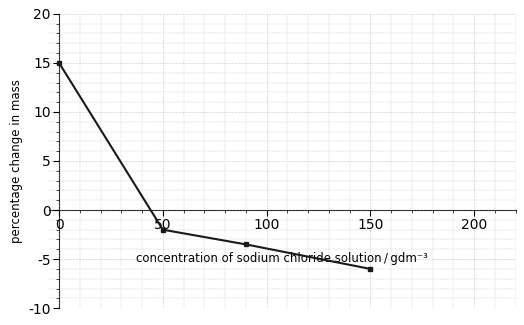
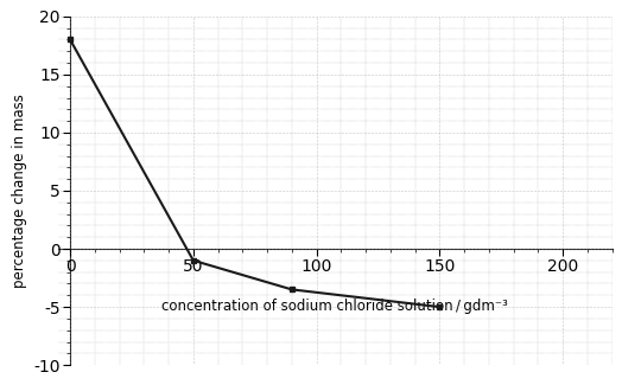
0: 15.0 -> 18.0
50: -2.0 -> -1.0
150: -6.0 -> -5.0
